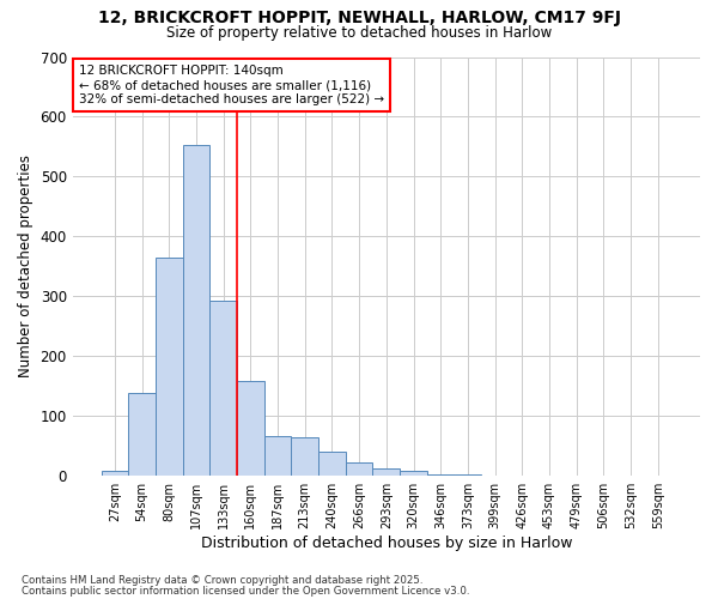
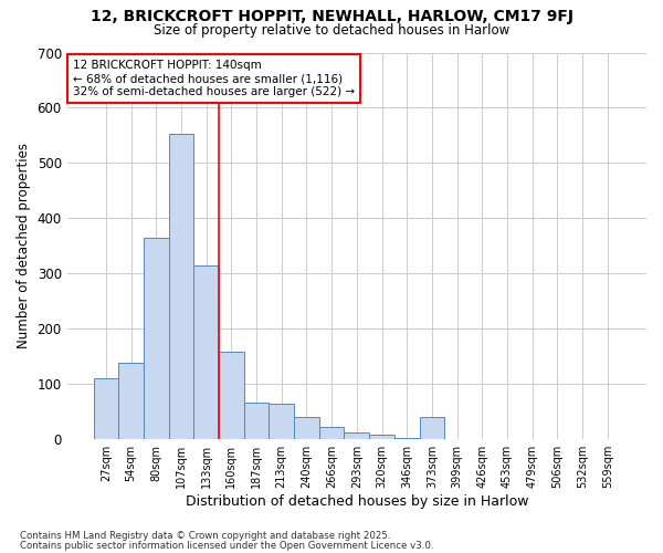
27sqm: 8 -> 110
133sqm: 293 -> 315
373sqm: 2 -> 40
